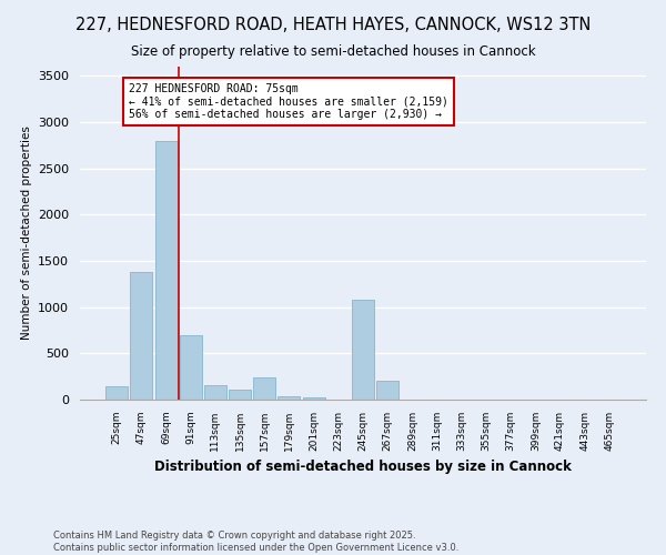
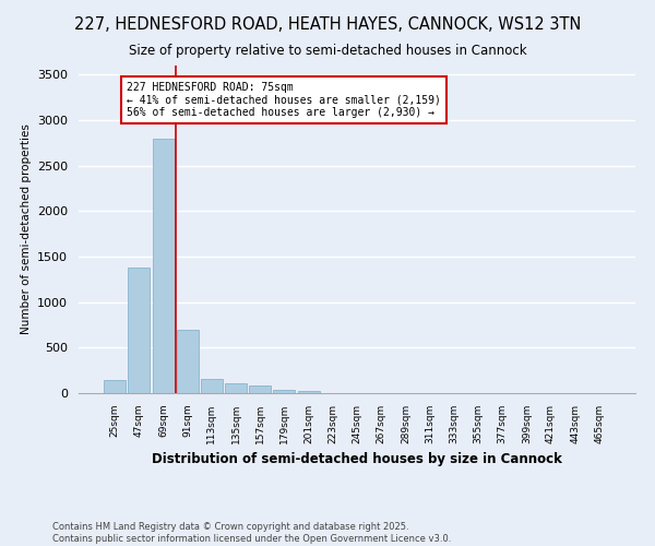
157sqm: 240 -> 80
245sqm: 1080 -> 0
267sqm: 200 -> 0
